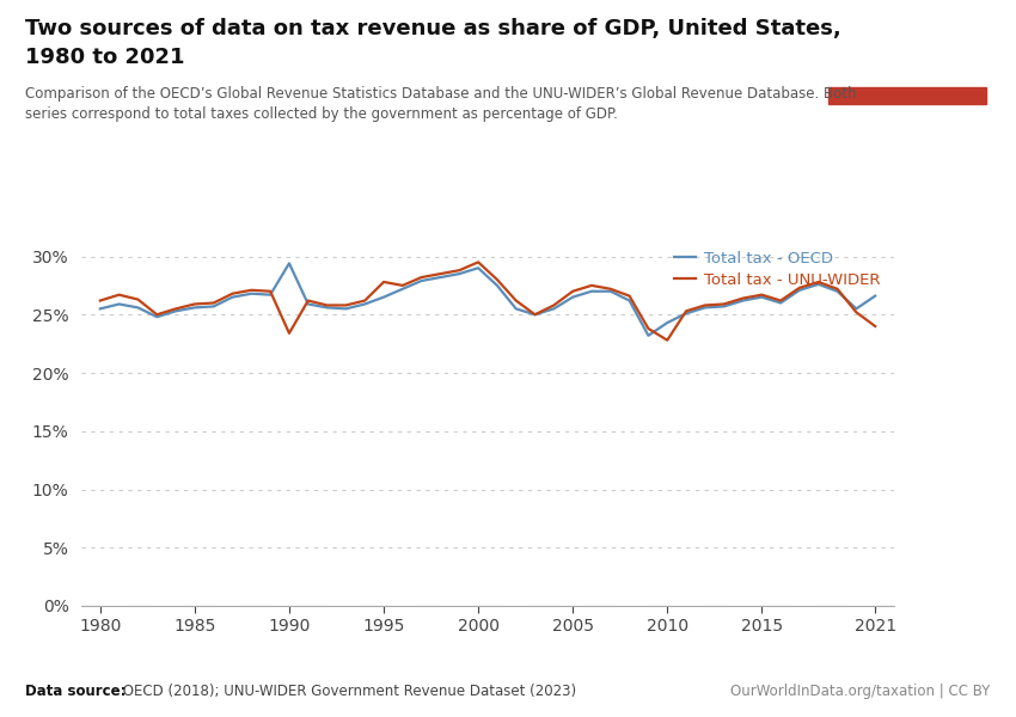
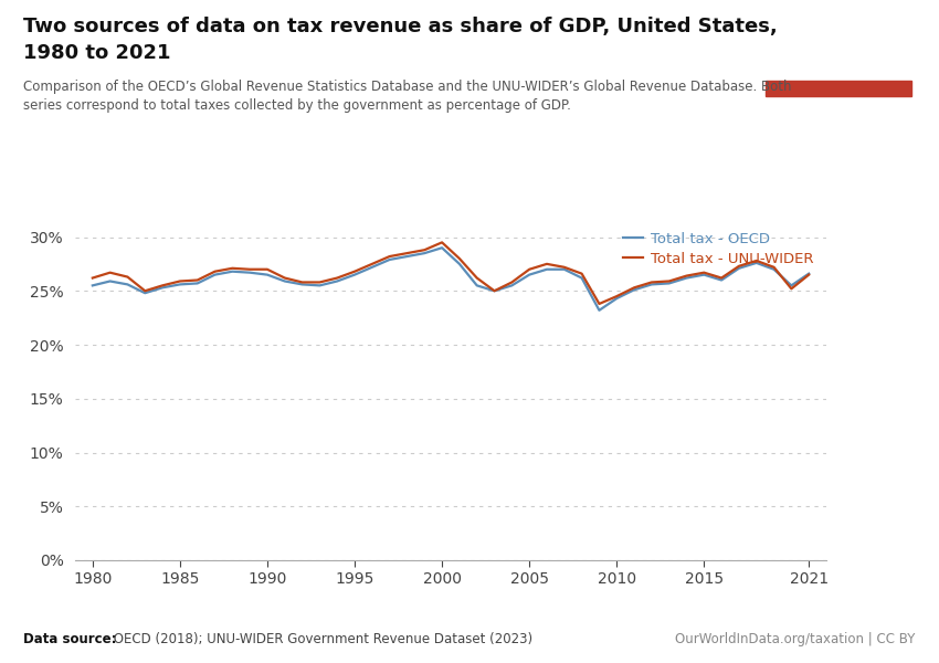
Total tax - OECD/1990: 29.4% -> 26.5%
Total tax - UNU-WIDER/1990: 23.4% -> 27.0%
Total tax - UNU-WIDER/1995: 27.8% -> 26.8%
Total tax - UNU-WIDER/2010: 22.8% -> 24.5%
Total tax - UNU-WIDER/2021: 24.0% -> 26.5%
